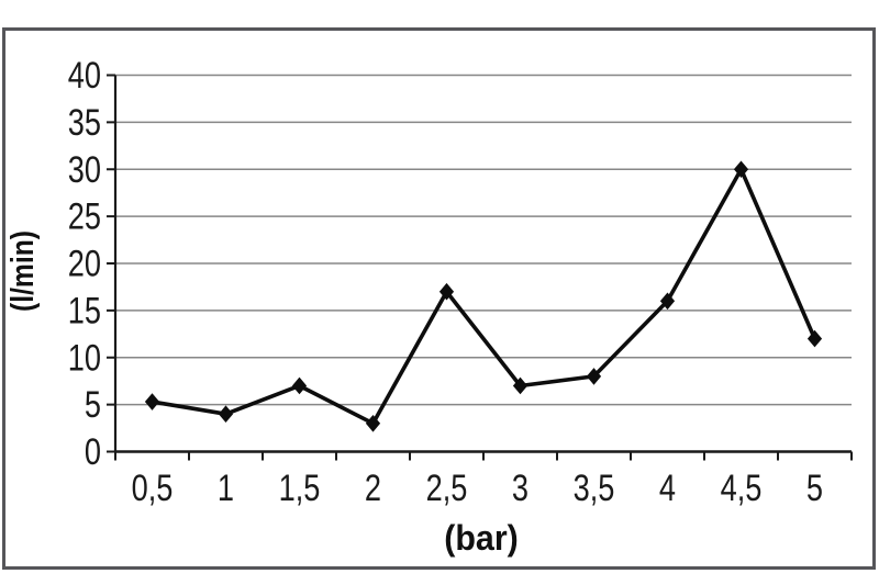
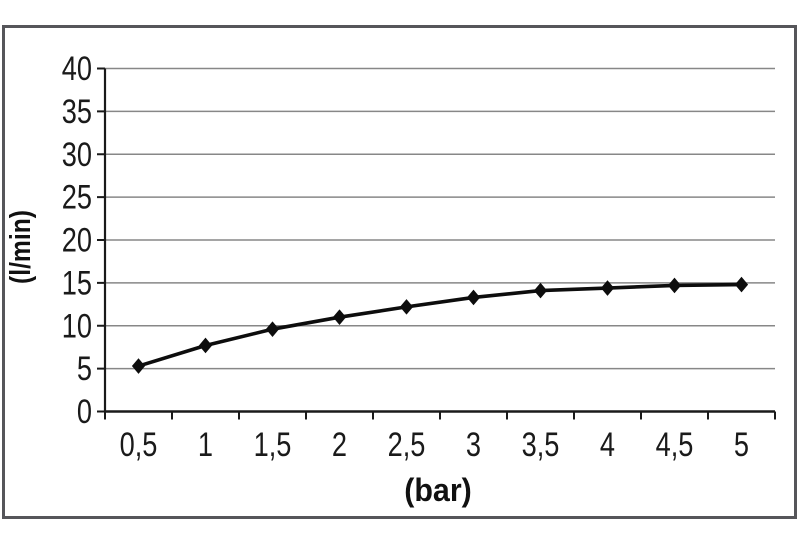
1: 4 -> 8
1,5: 7 -> 10
2: 3 -> 11
2,5: 17 -> 12
3: 7 -> 13
3,5: 8 -> 14
4: 16 -> 14
4,5: 30 -> 15
5: 12 -> 15
